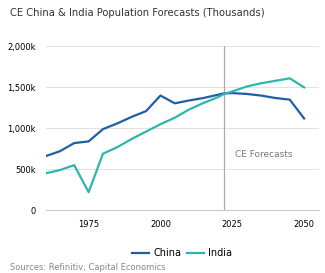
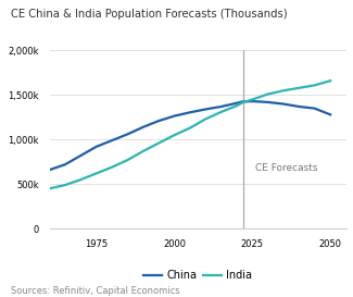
China/1975: 840k -> 920k
India/1975: 220k -> 620k
China/2000: 1,400k -> 1,260k
China/2050: 1,120k -> 1,280k
India/2050: 1,500k -> 1,660k
